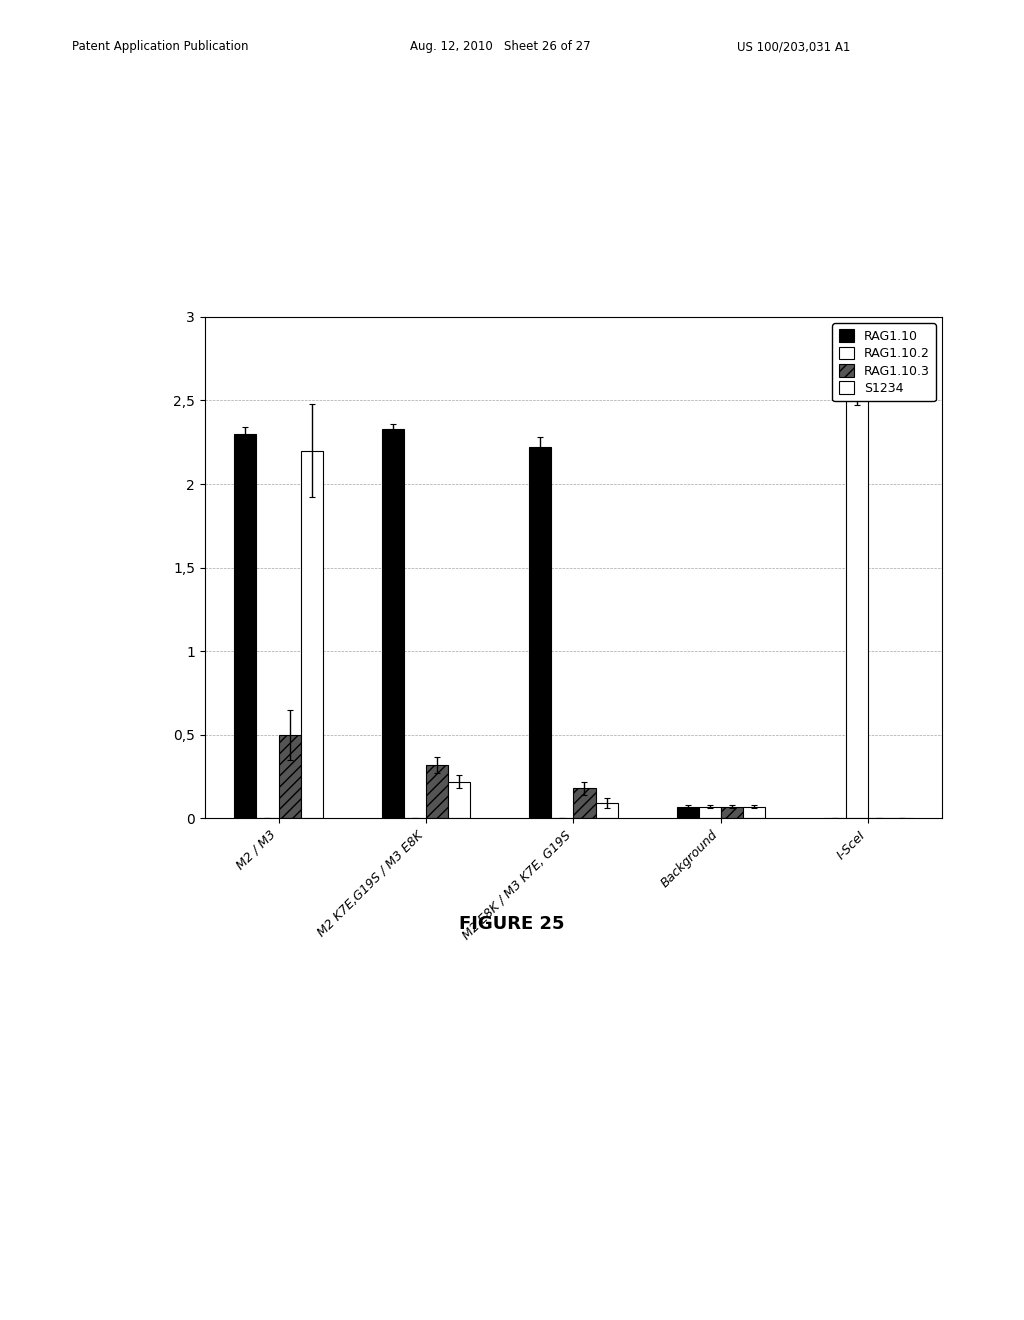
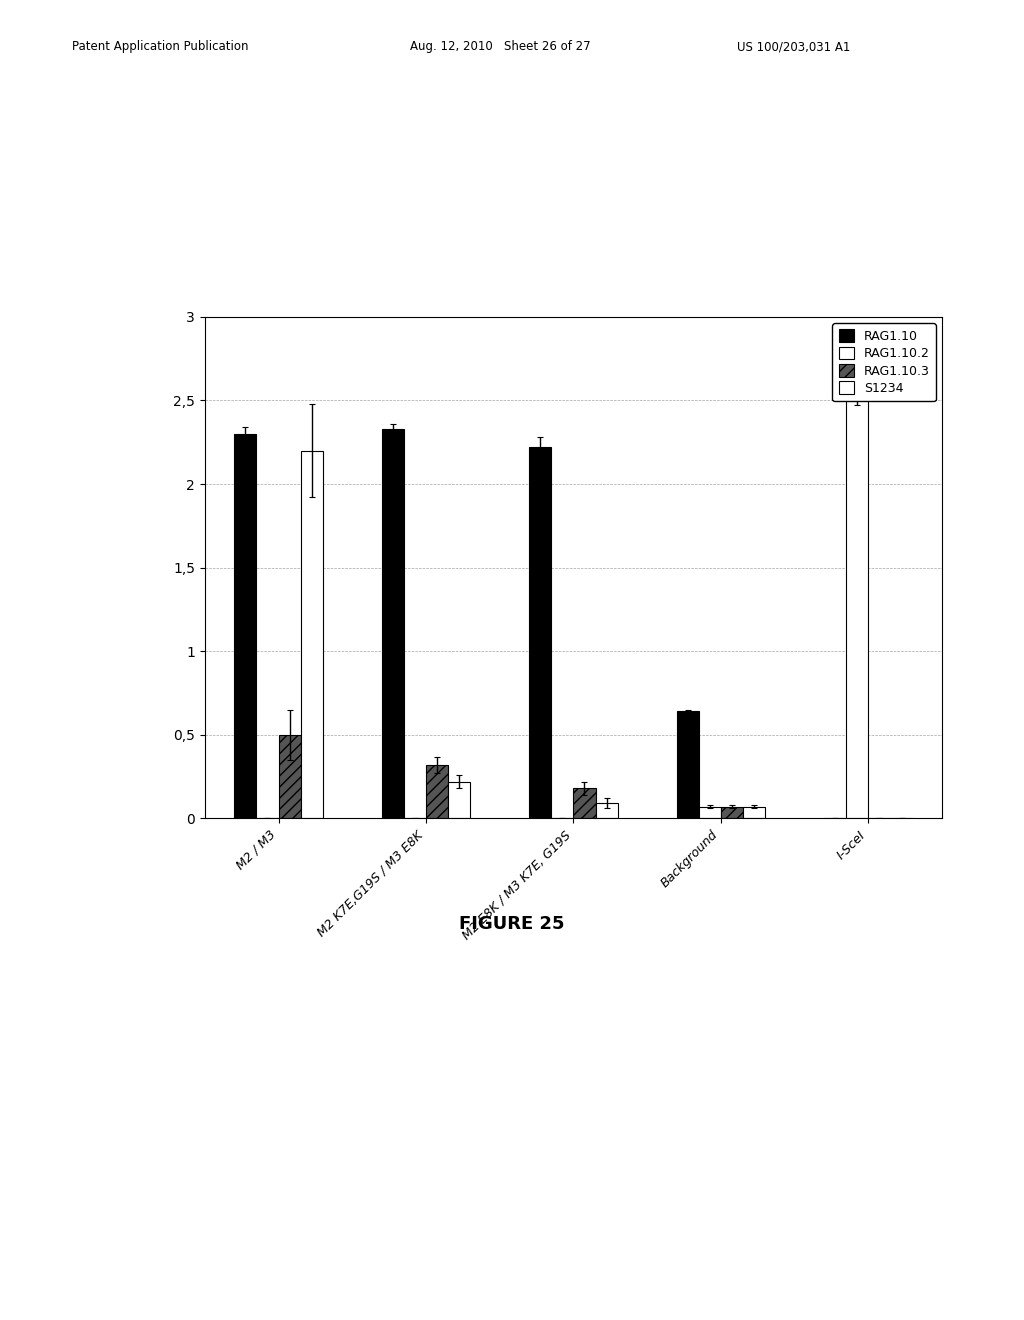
RAG1.10/Background: 0,07 -> 0,64
